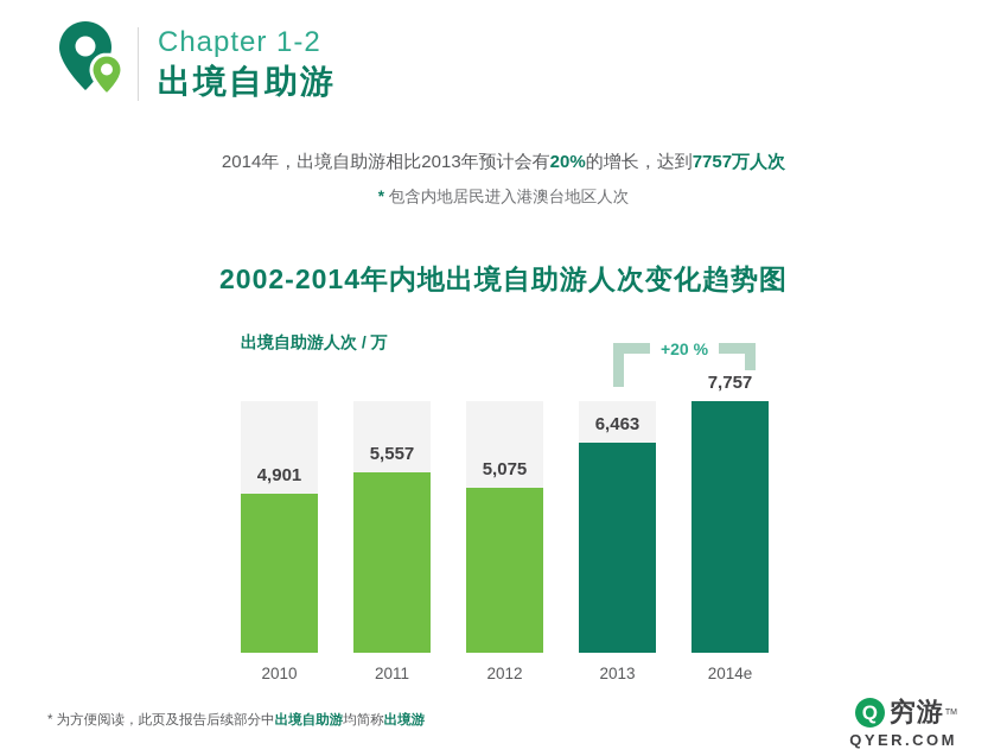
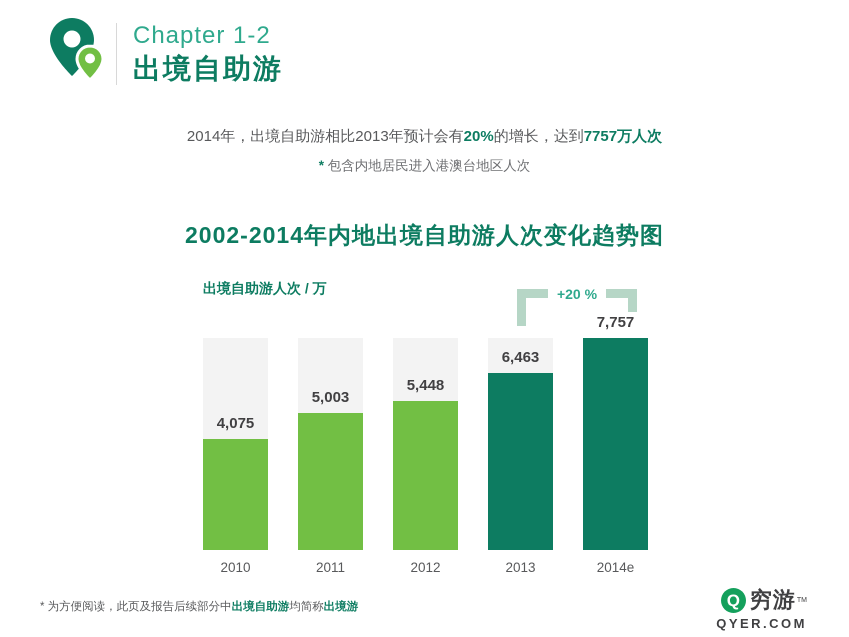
2010: 4,901 -> 4,075
2011: 5,557 -> 5,003
2012: 5,075 -> 5,448
